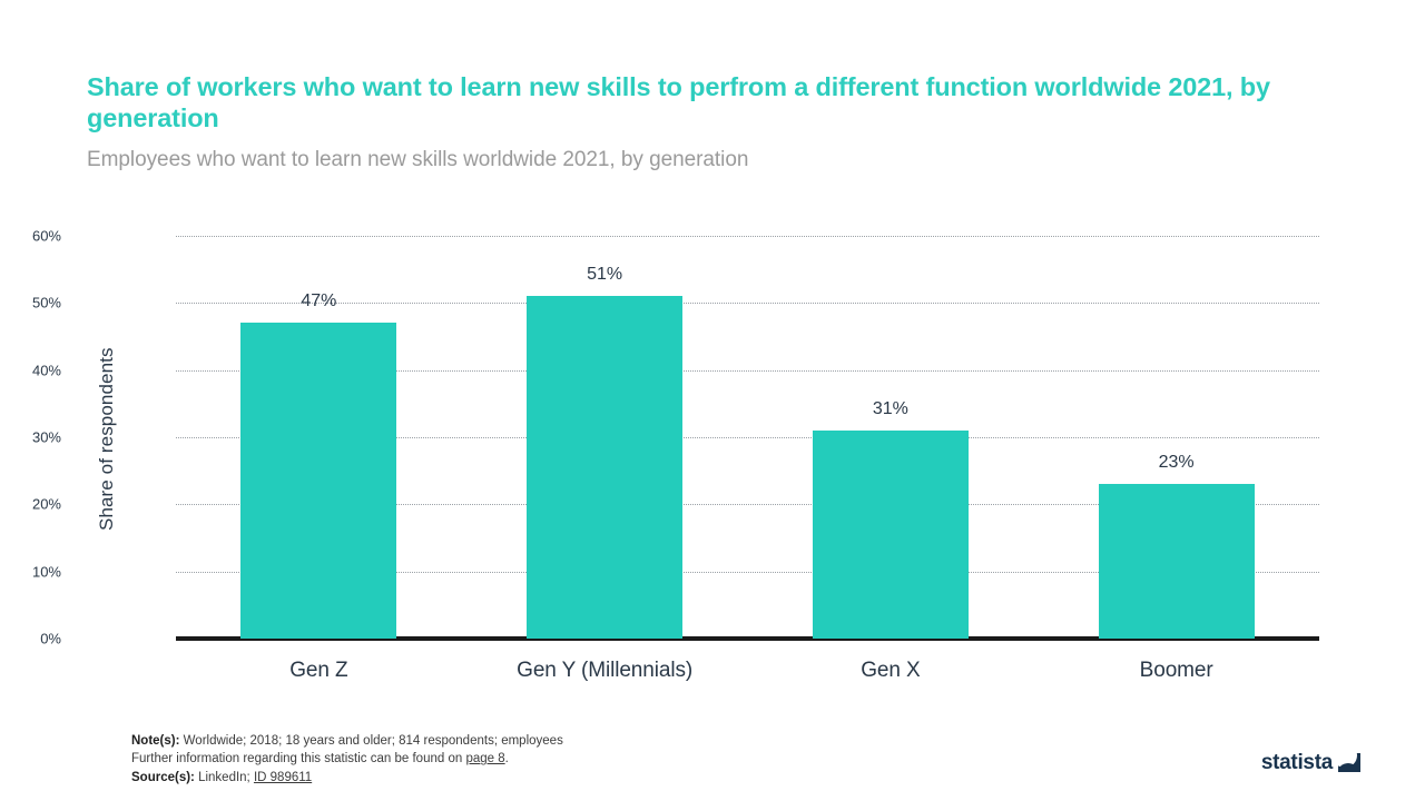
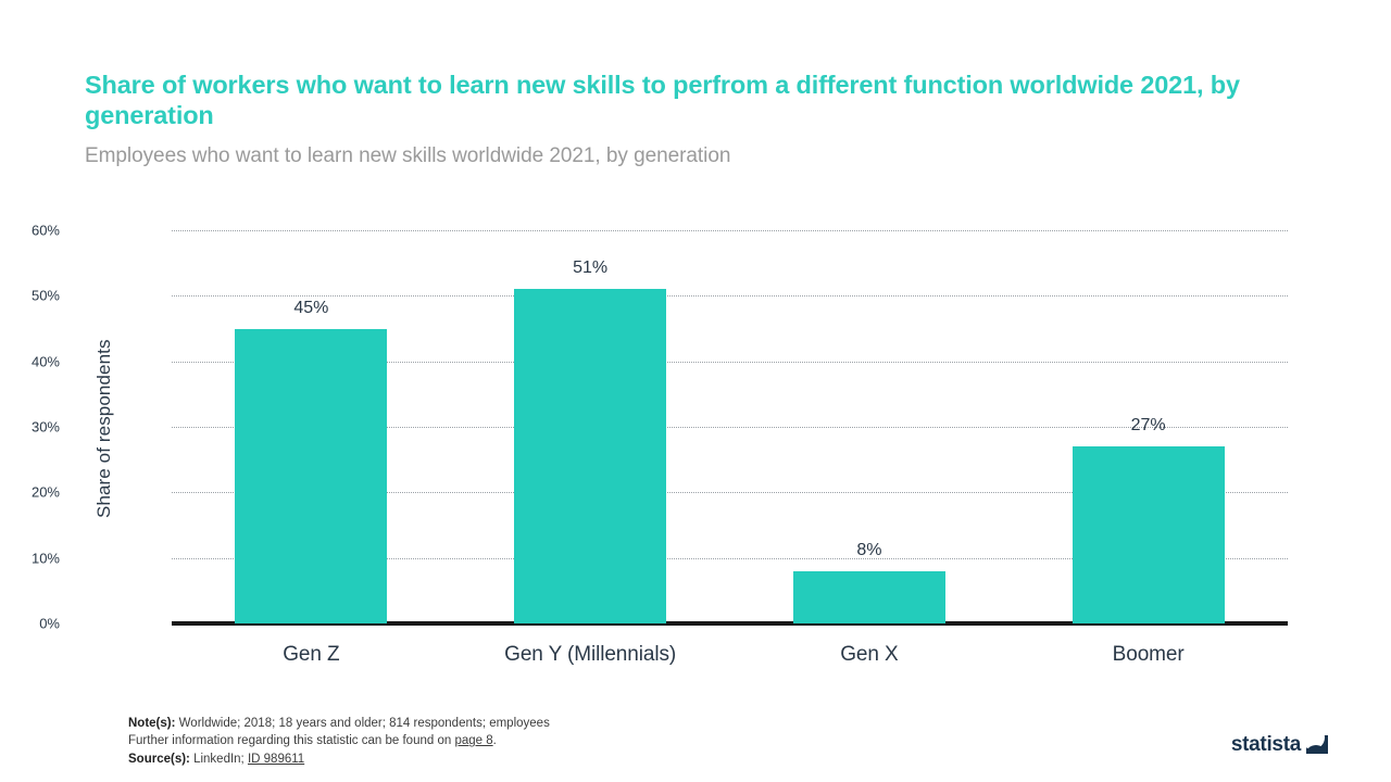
Gen Z: 47% -> 45%
Gen X: 31% -> 8%
Boomer: 23% -> 27%
